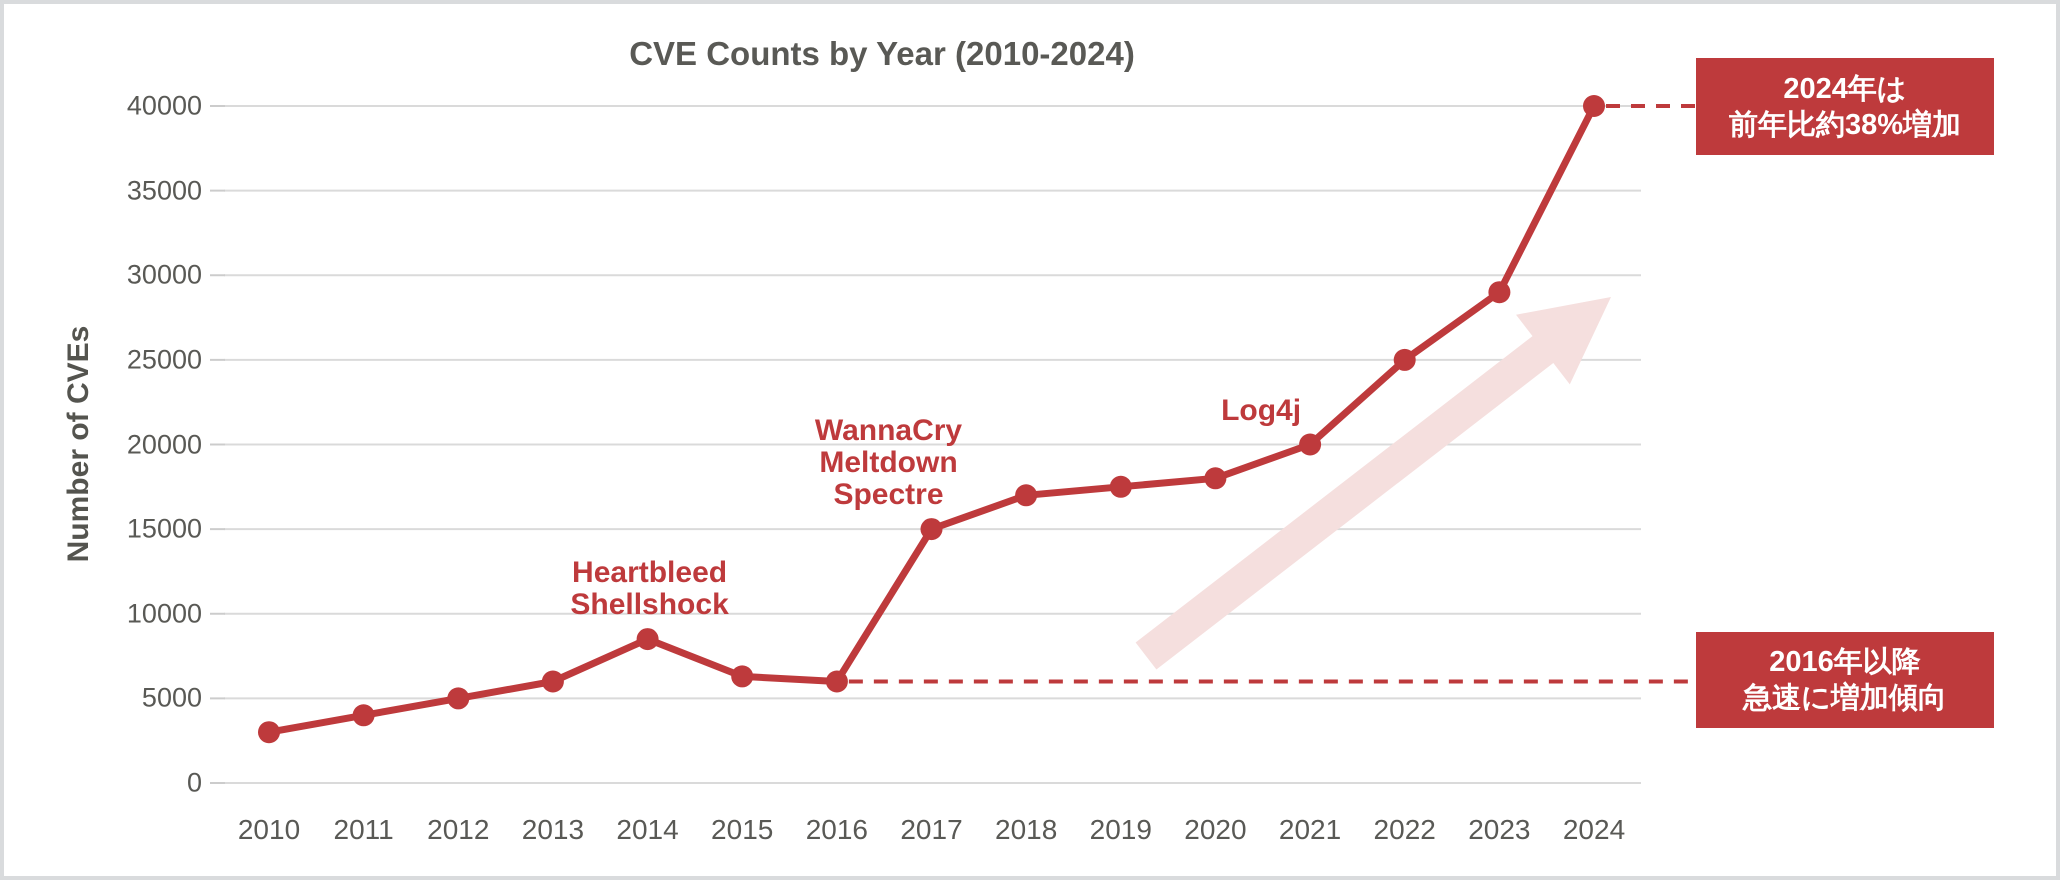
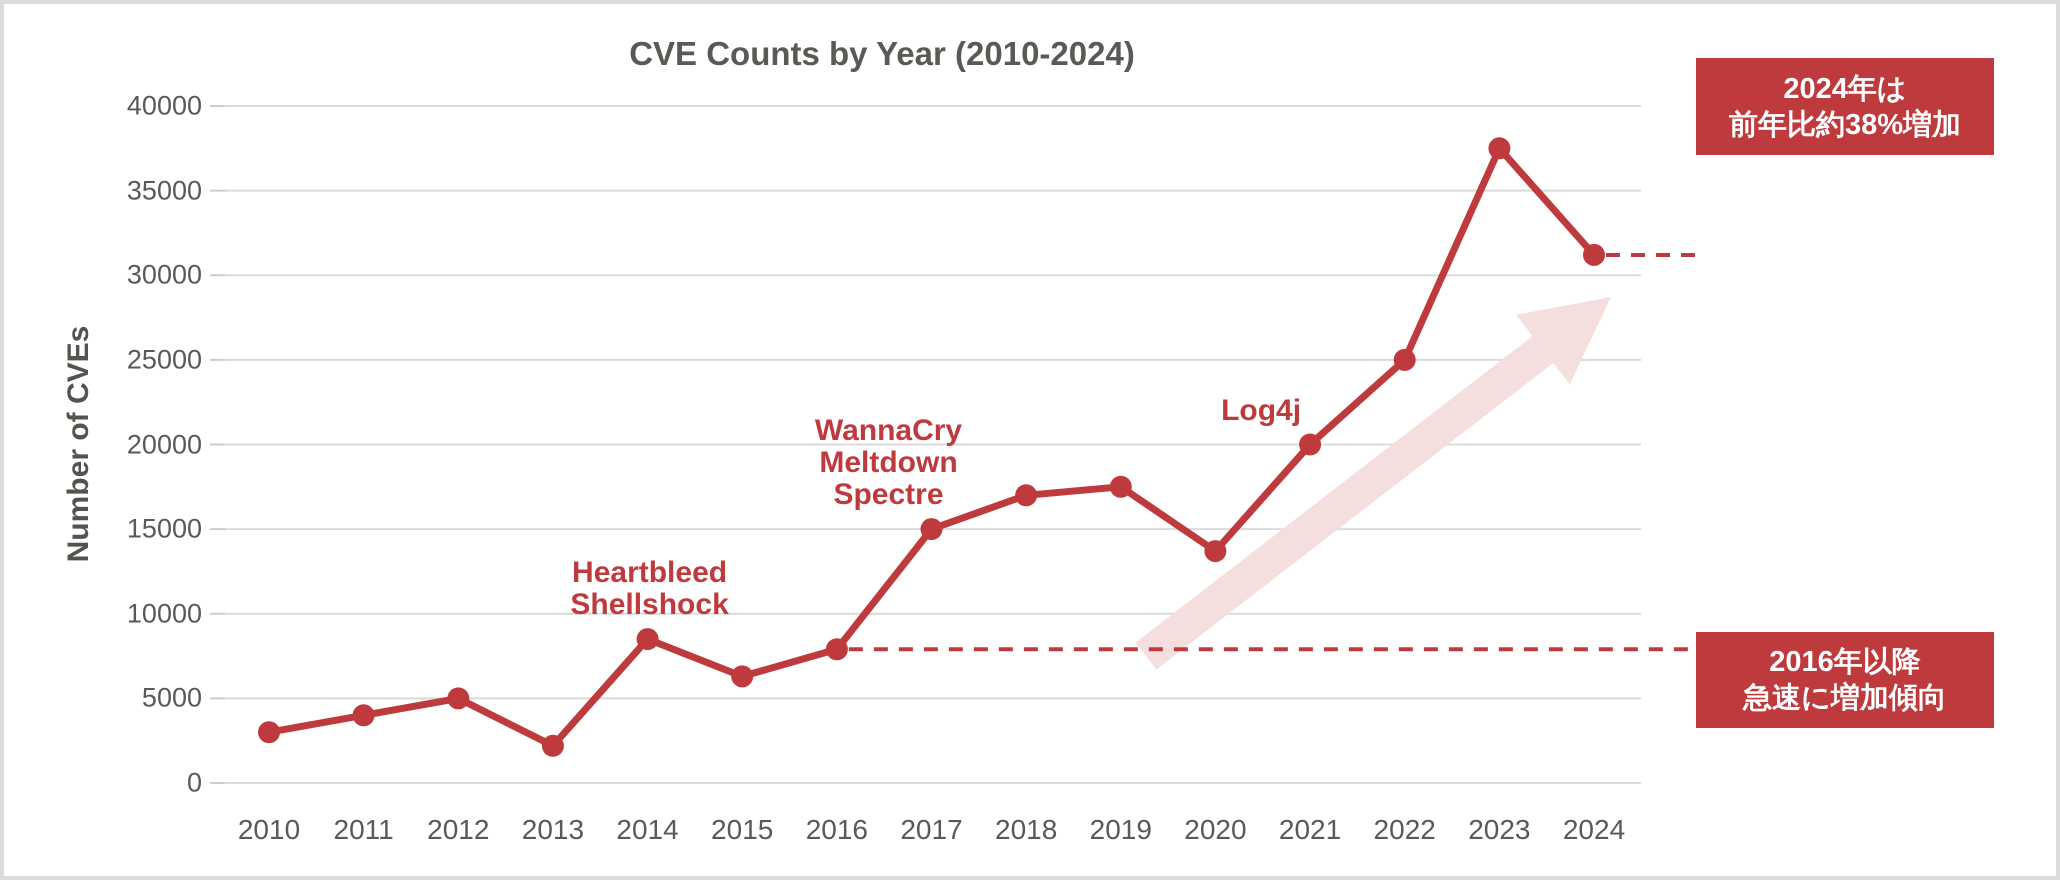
2013: 6000 -> 2200
2016: 6000 -> 7900
2020: 18000 -> 13700
2023: 29000 -> 37500
2024: 40000 -> 31200
